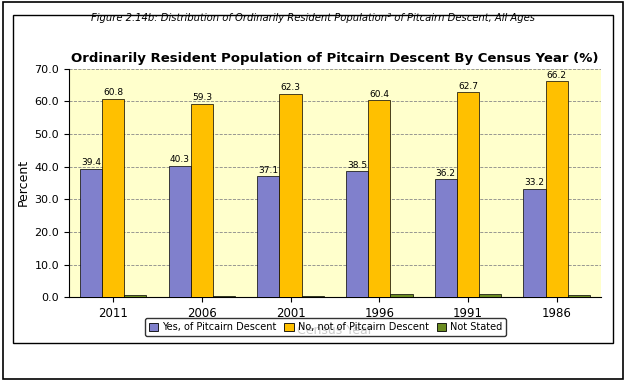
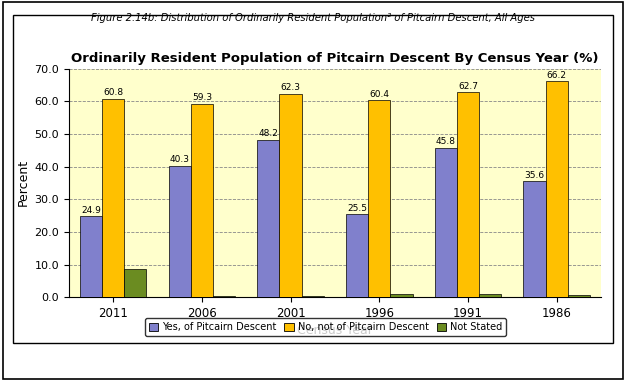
Yes, of Pitcairn Descent/2011: 39.4 -> 24.9
Not Stated/2011: 0.8 -> 8.5
Yes, of Pitcairn Descent/2001: 37.1 -> 48.2
Yes, of Pitcairn Descent/1996: 38.5 -> 25.5
Yes, of Pitcairn Descent/1991: 36.2 -> 45.8
Yes, of Pitcairn Descent/1986: 33.2 -> 35.6
